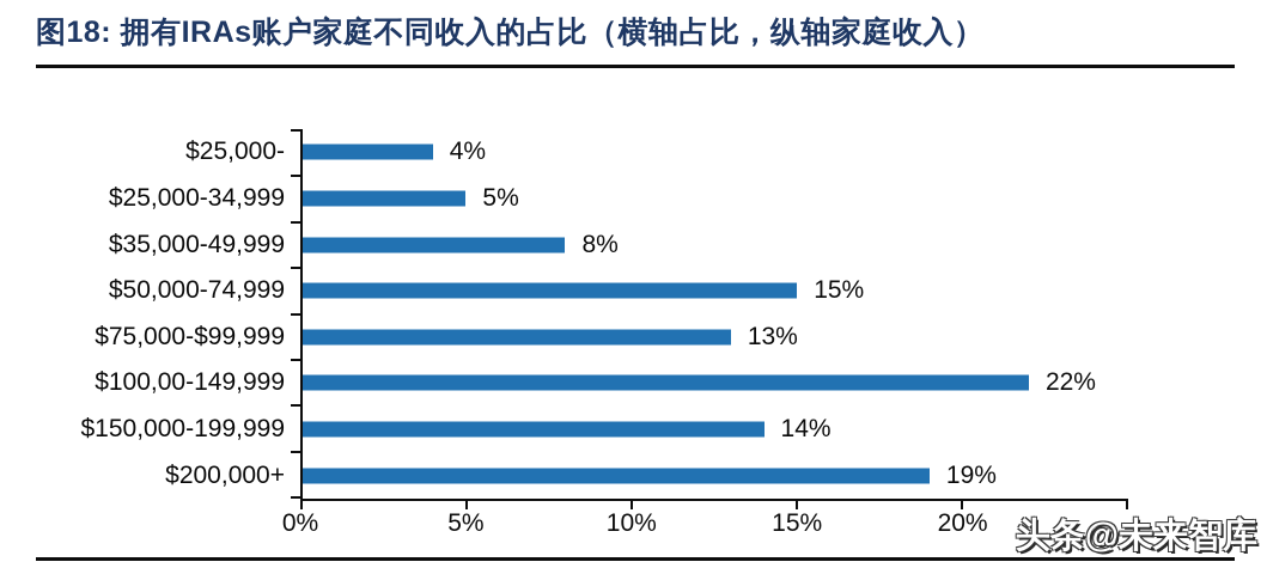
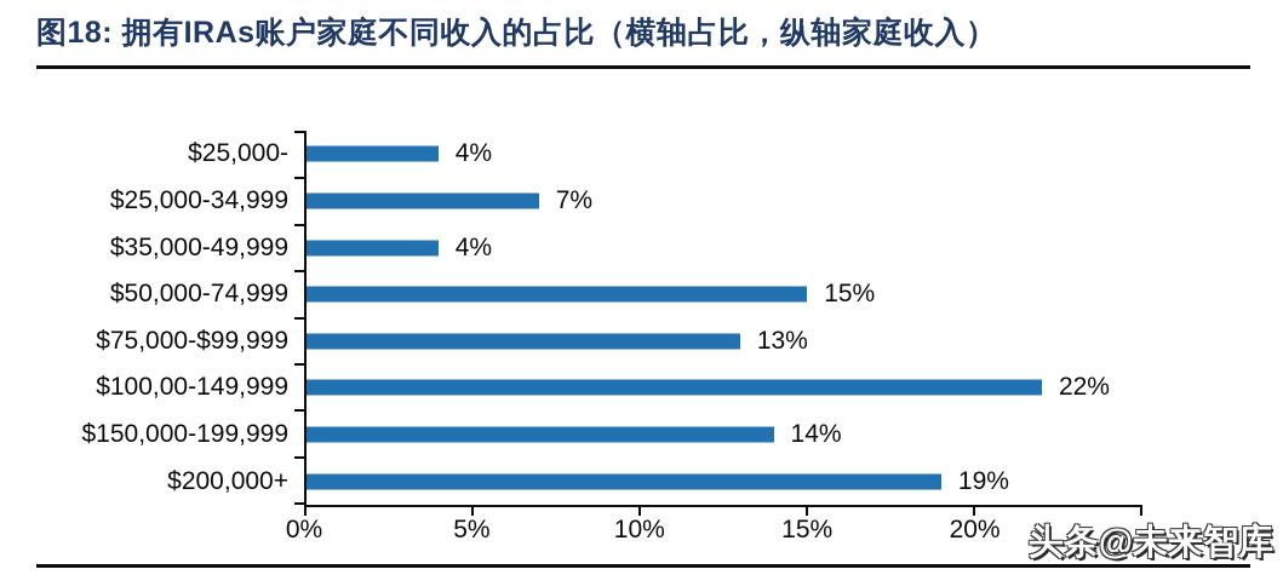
$25,000-34,999: 5% -> 7%
$35,000-49,999: 8% -> 4%
